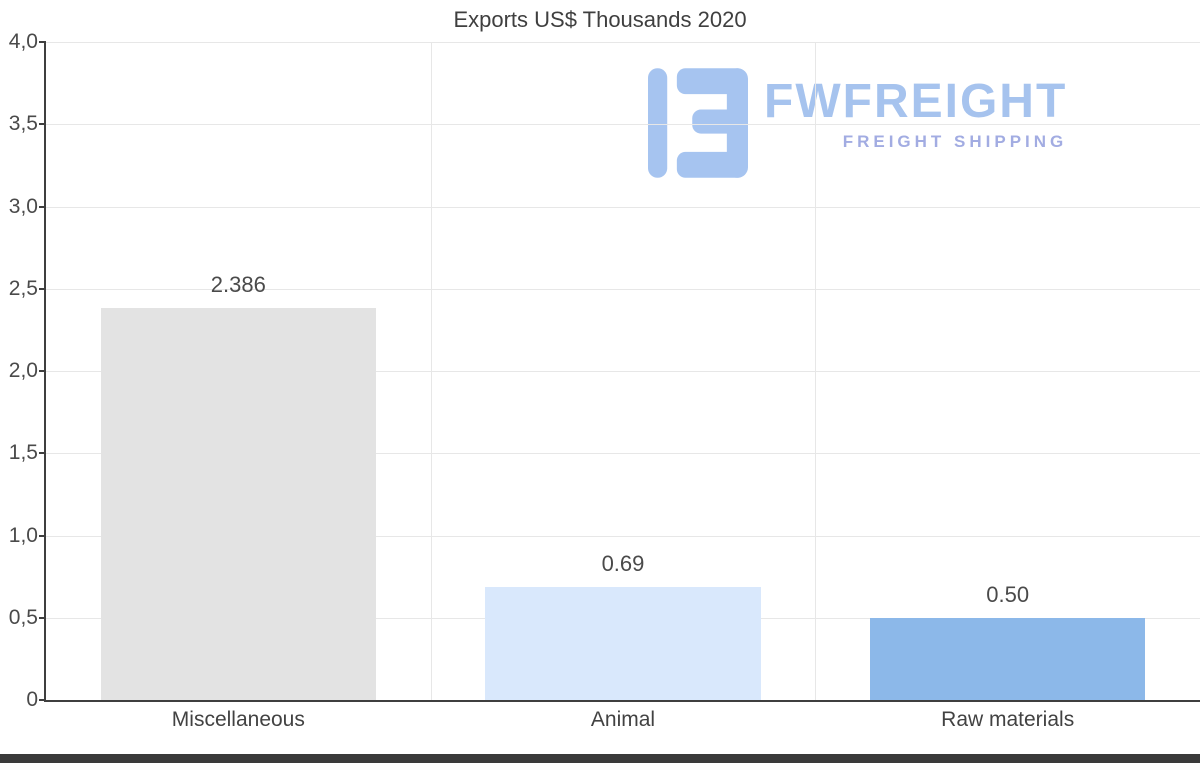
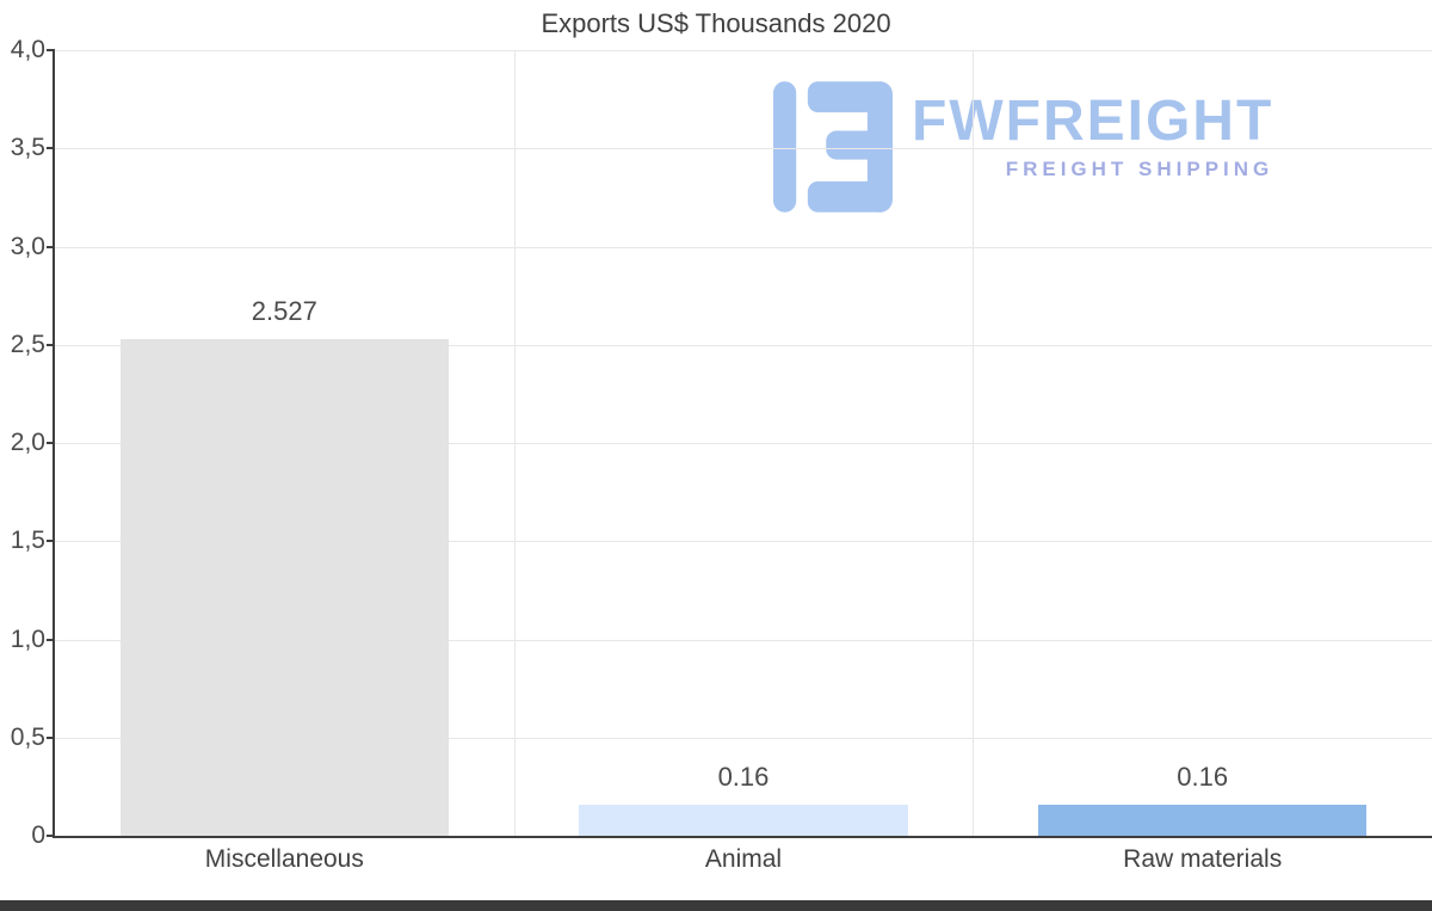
Miscellaneous: 2.386 -> 2.527
Animal: 0.69 -> 0.16
Raw materials: 0.50 -> 0.16
